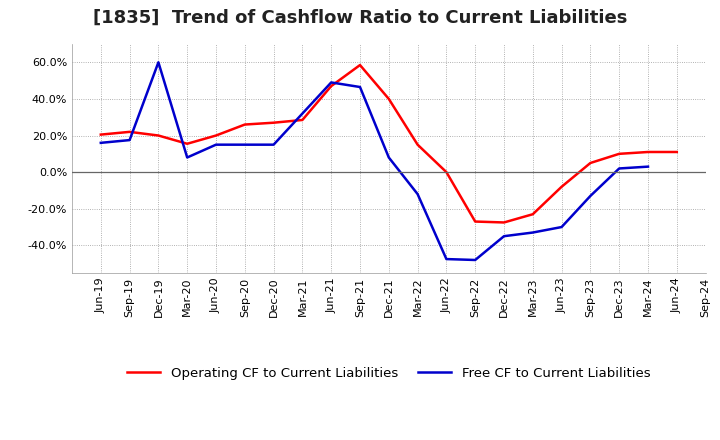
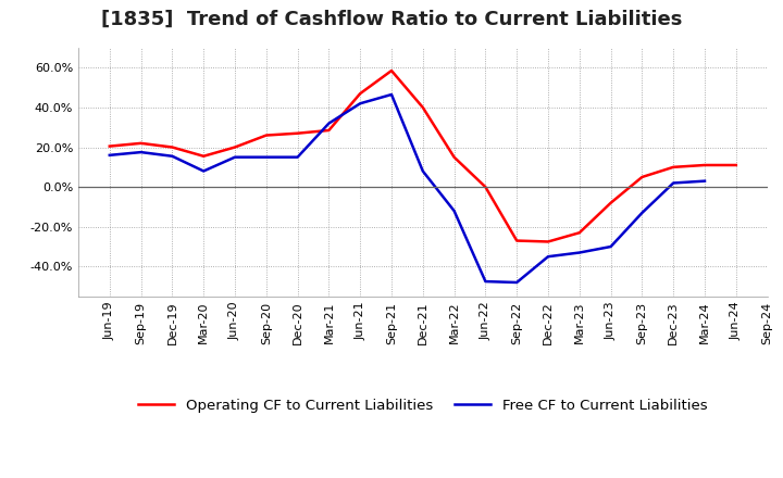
Free CF to Current Liabilities/Dec-19: 60% -> 16%
Free CF to Current Liabilities/Jun-21: 49% -> 42%
